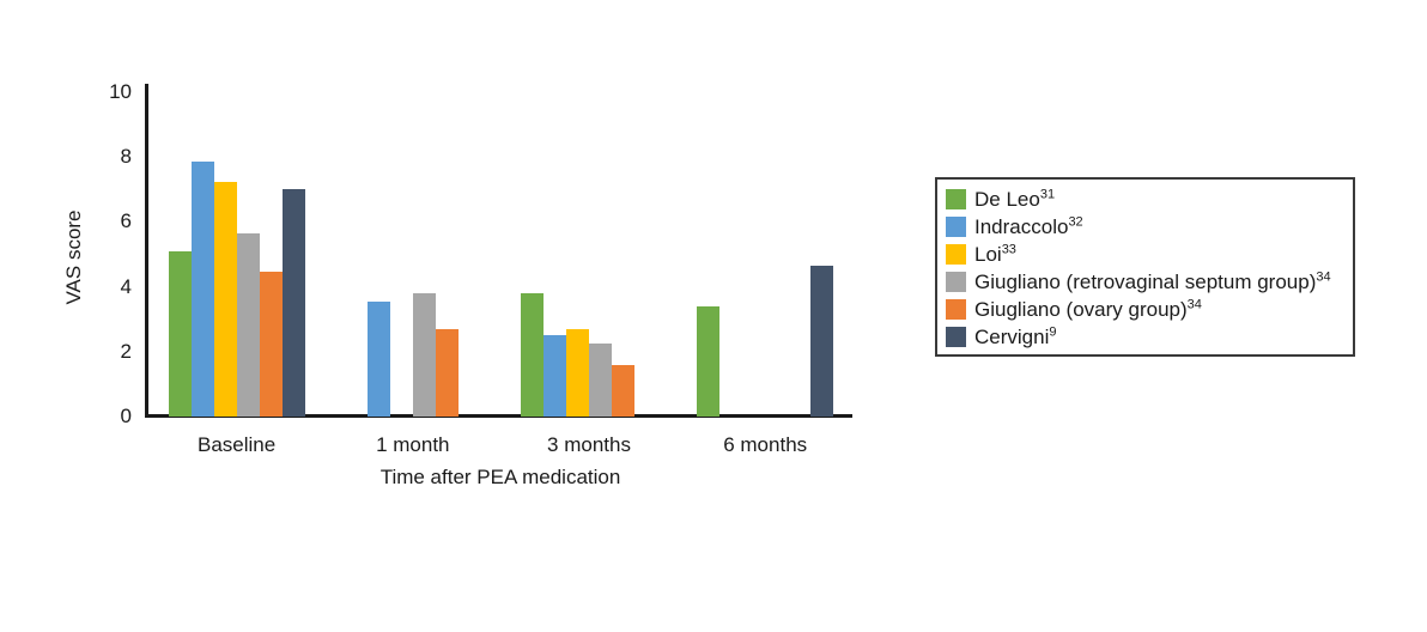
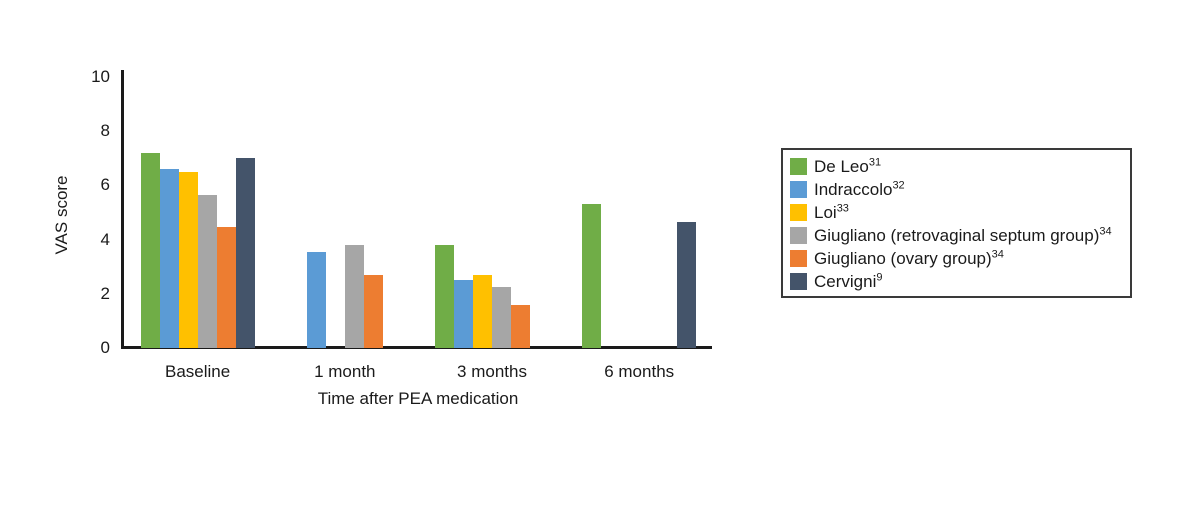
De Leo/Baseline: 5.1 -> 7.2
Indraccolo/Baseline: 7.8 -> 6.6
Loi/Baseline: 7.2 -> 6.5
De Leo/6 months: 3.4 -> 5.3
